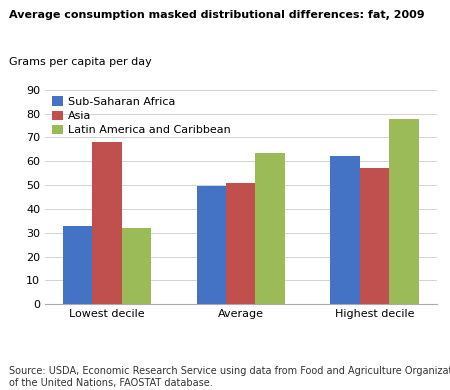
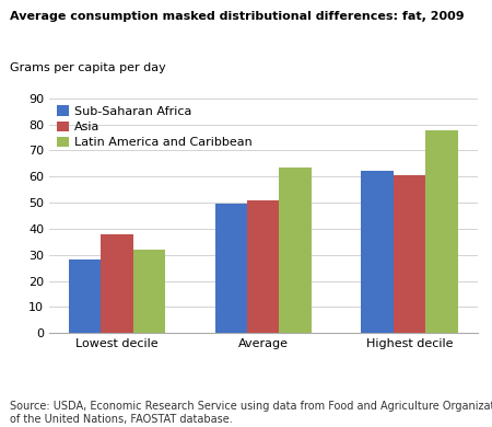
Sub-Saharan Africa/Lowest decile: 33.0 -> 28.0
Asia/Lowest decile: 68.0 -> 38.0
Asia/Highest decile: 57.0 -> 60.5
